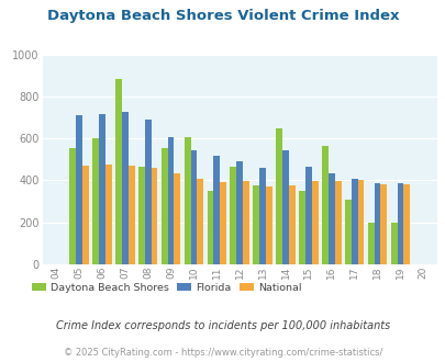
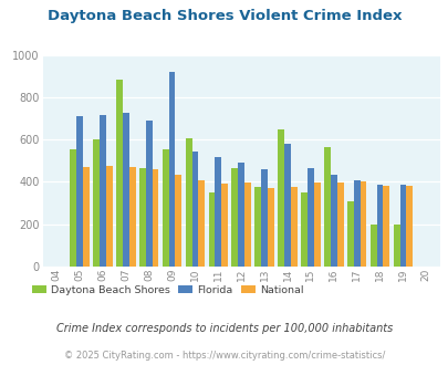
Florida/09: 610 -> 920
Florida/14: 540 -> 580
